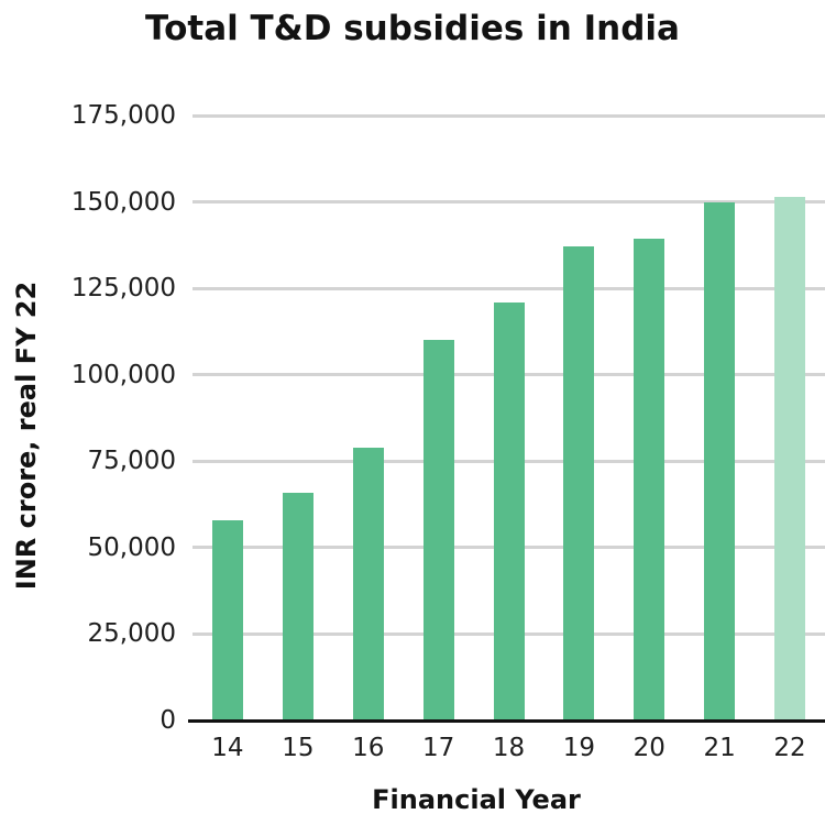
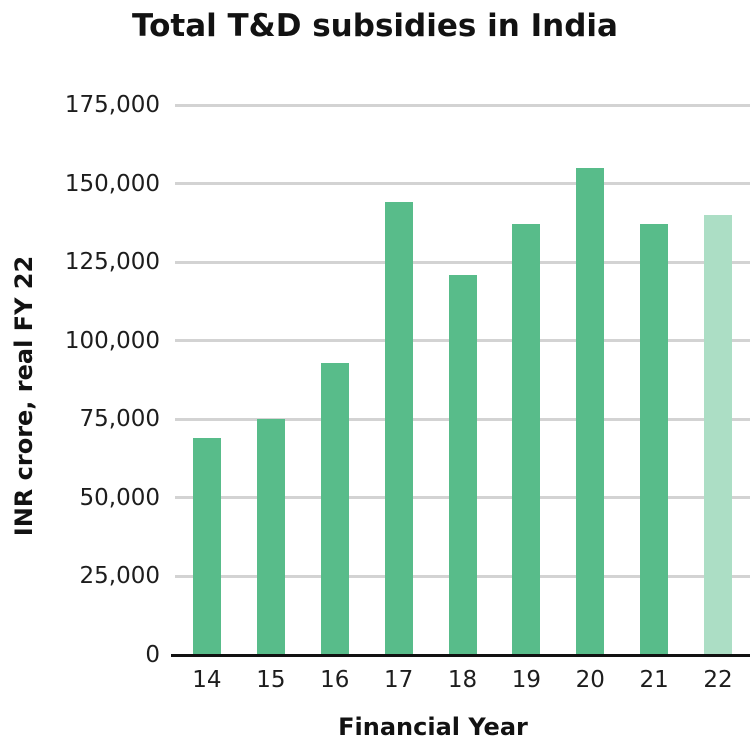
14: 58000 -> 69000
15: 66000 -> 75000
16: 79000 -> 93000
17: 110000 -> 144000
20: 140000 -> 155000
21: 150000 -> 137000
22: 152000 -> 140000
